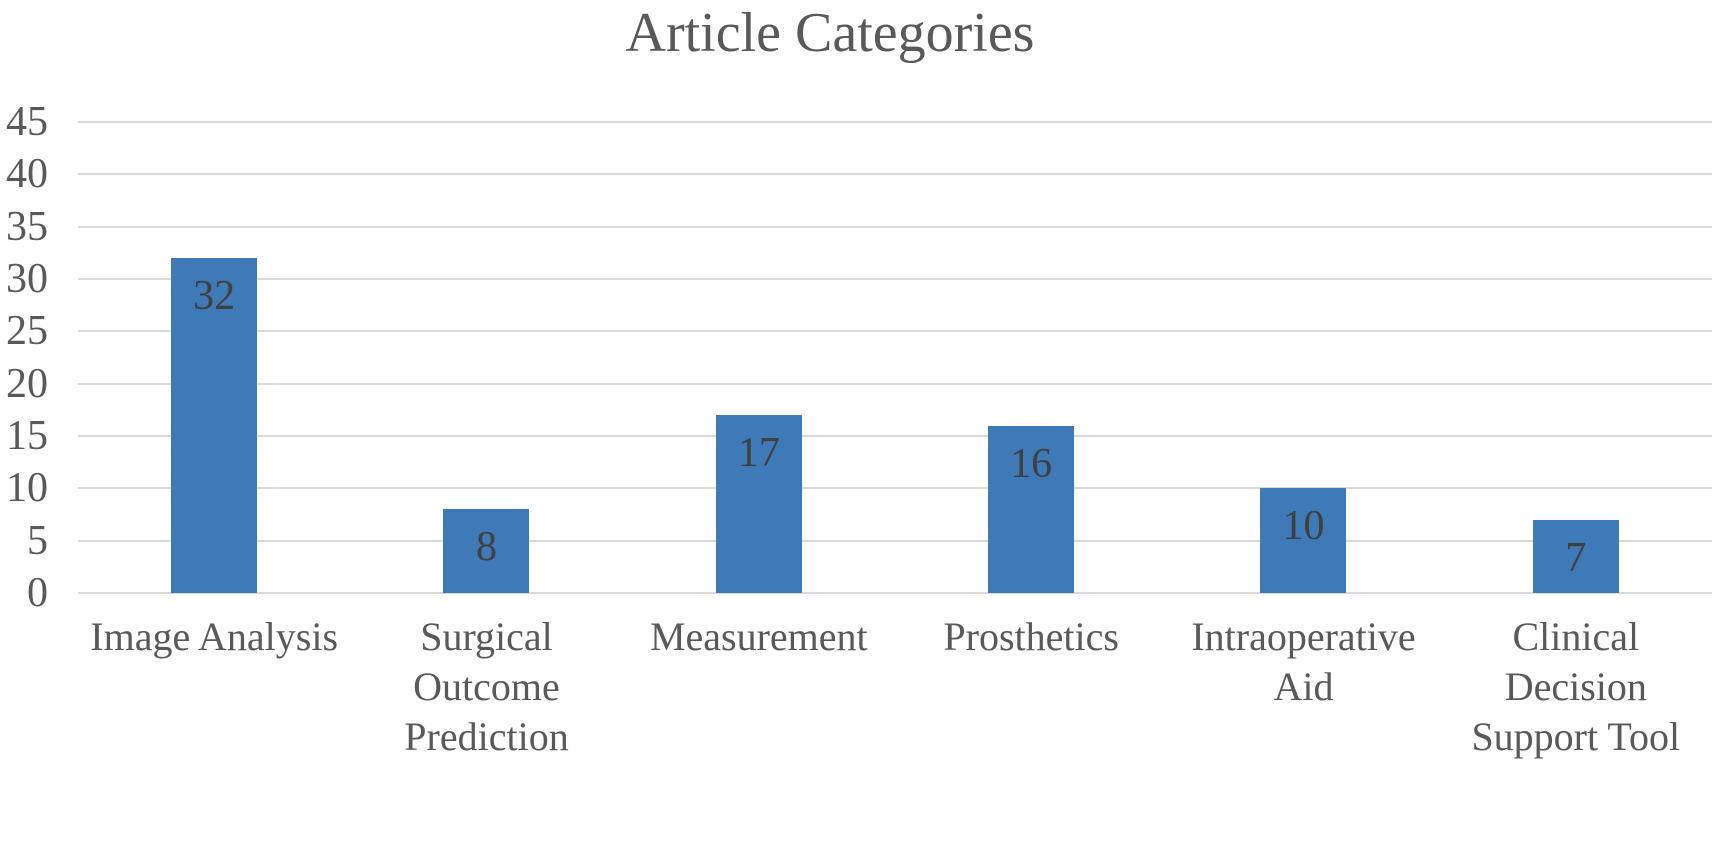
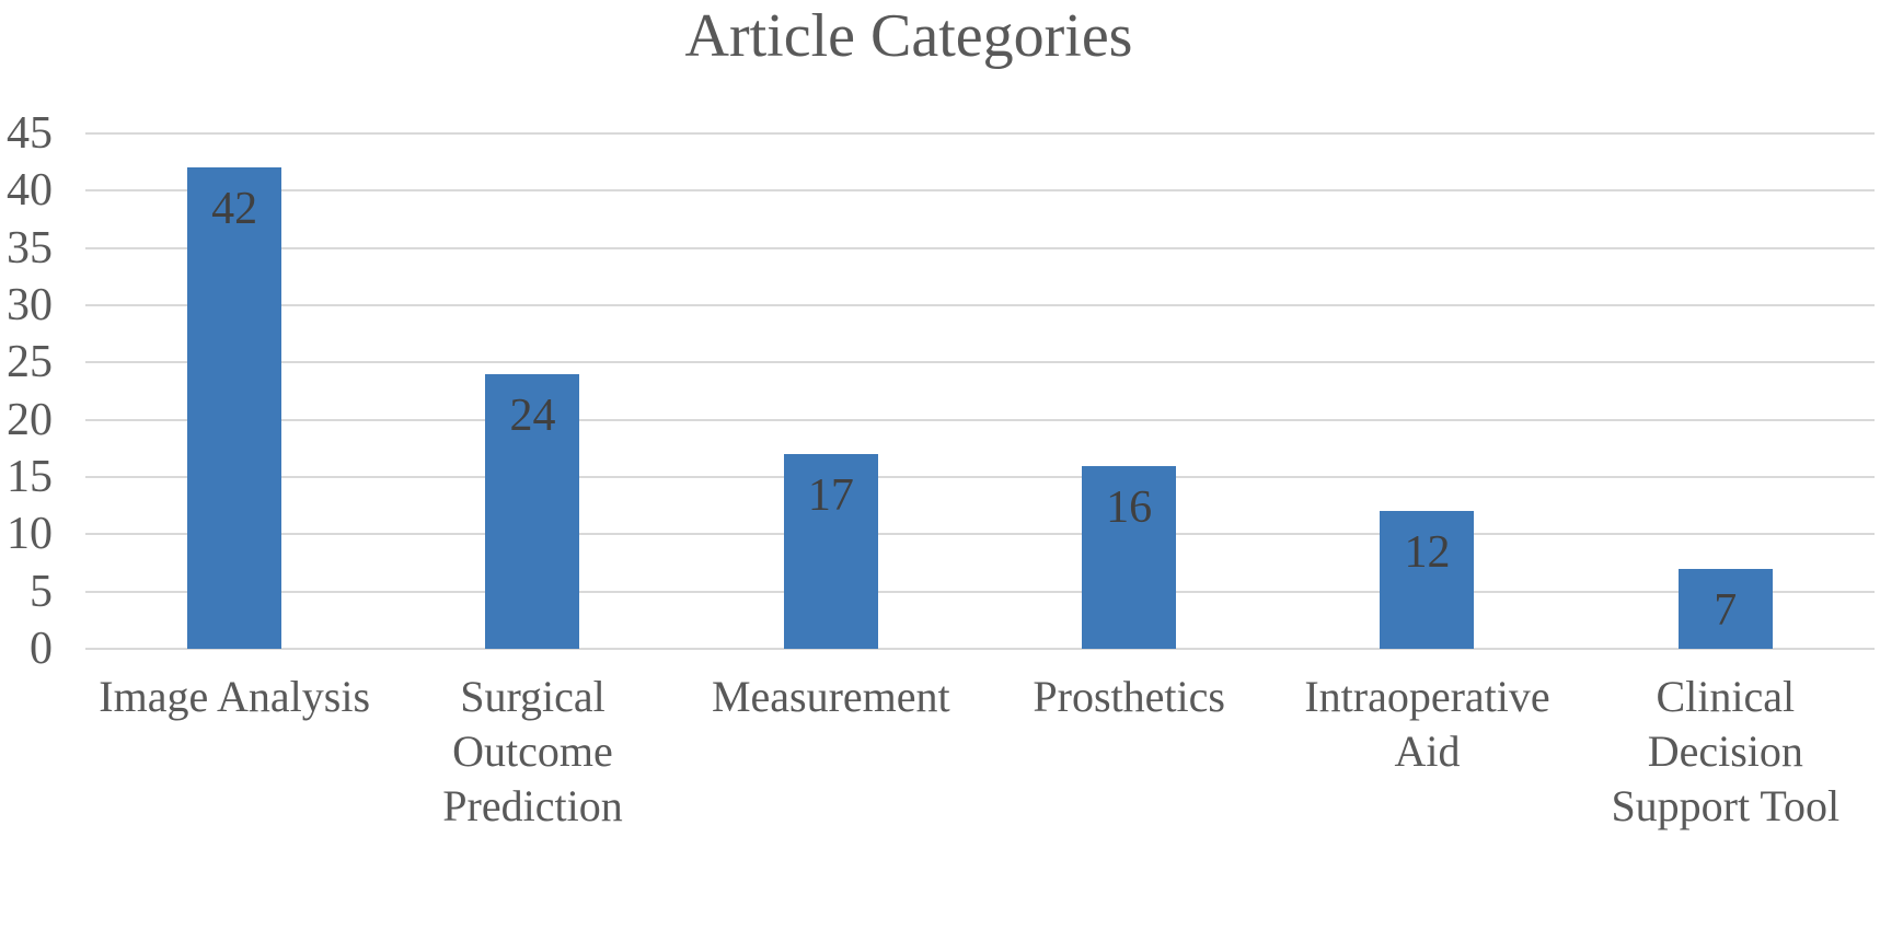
Image Analysis: 32 -> 42
Surgical Outcome Prediction: 8 -> 24
Intraoperative Aid: 10 -> 12
